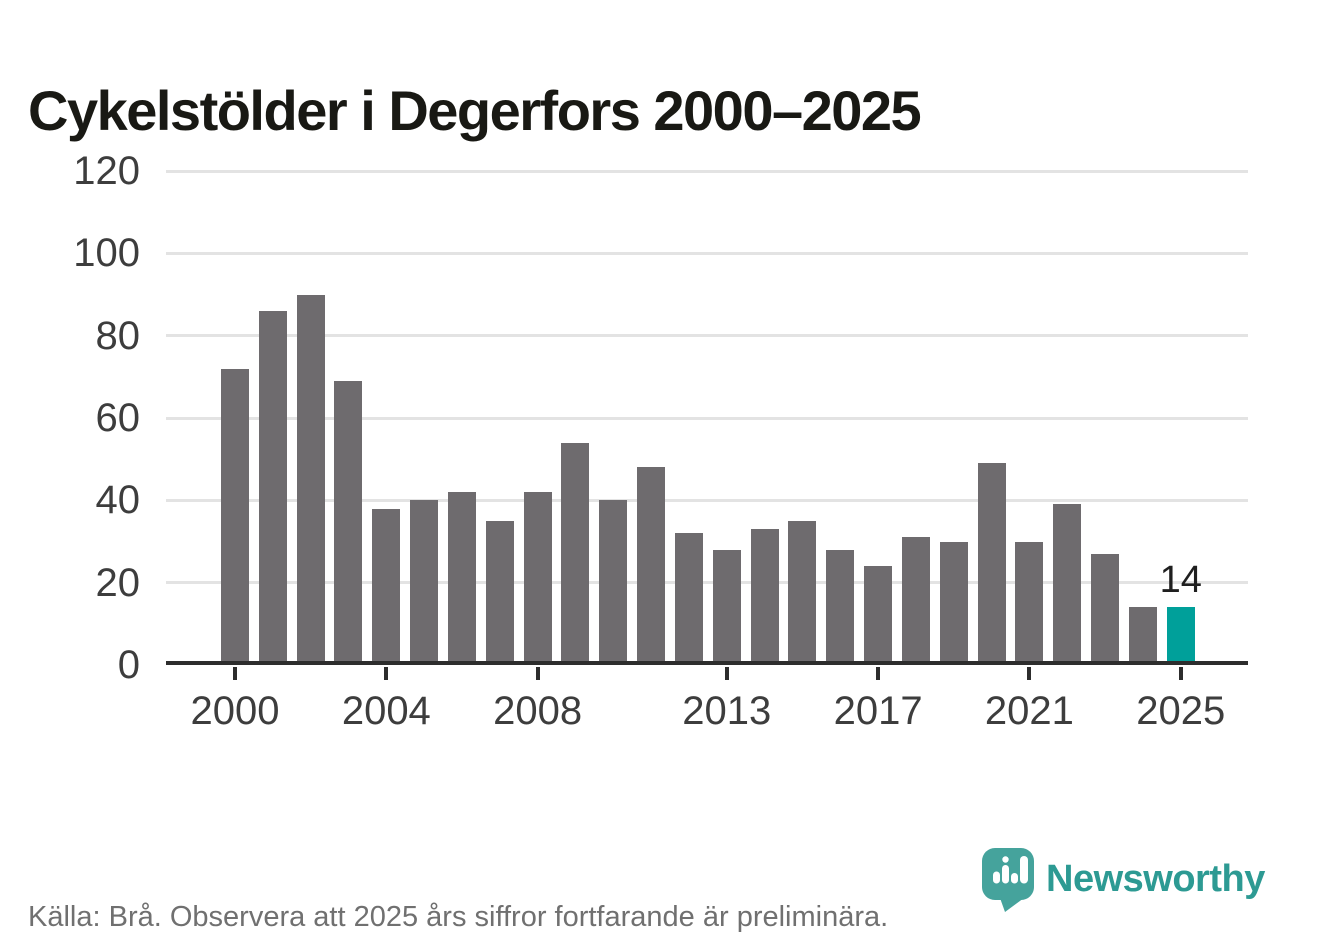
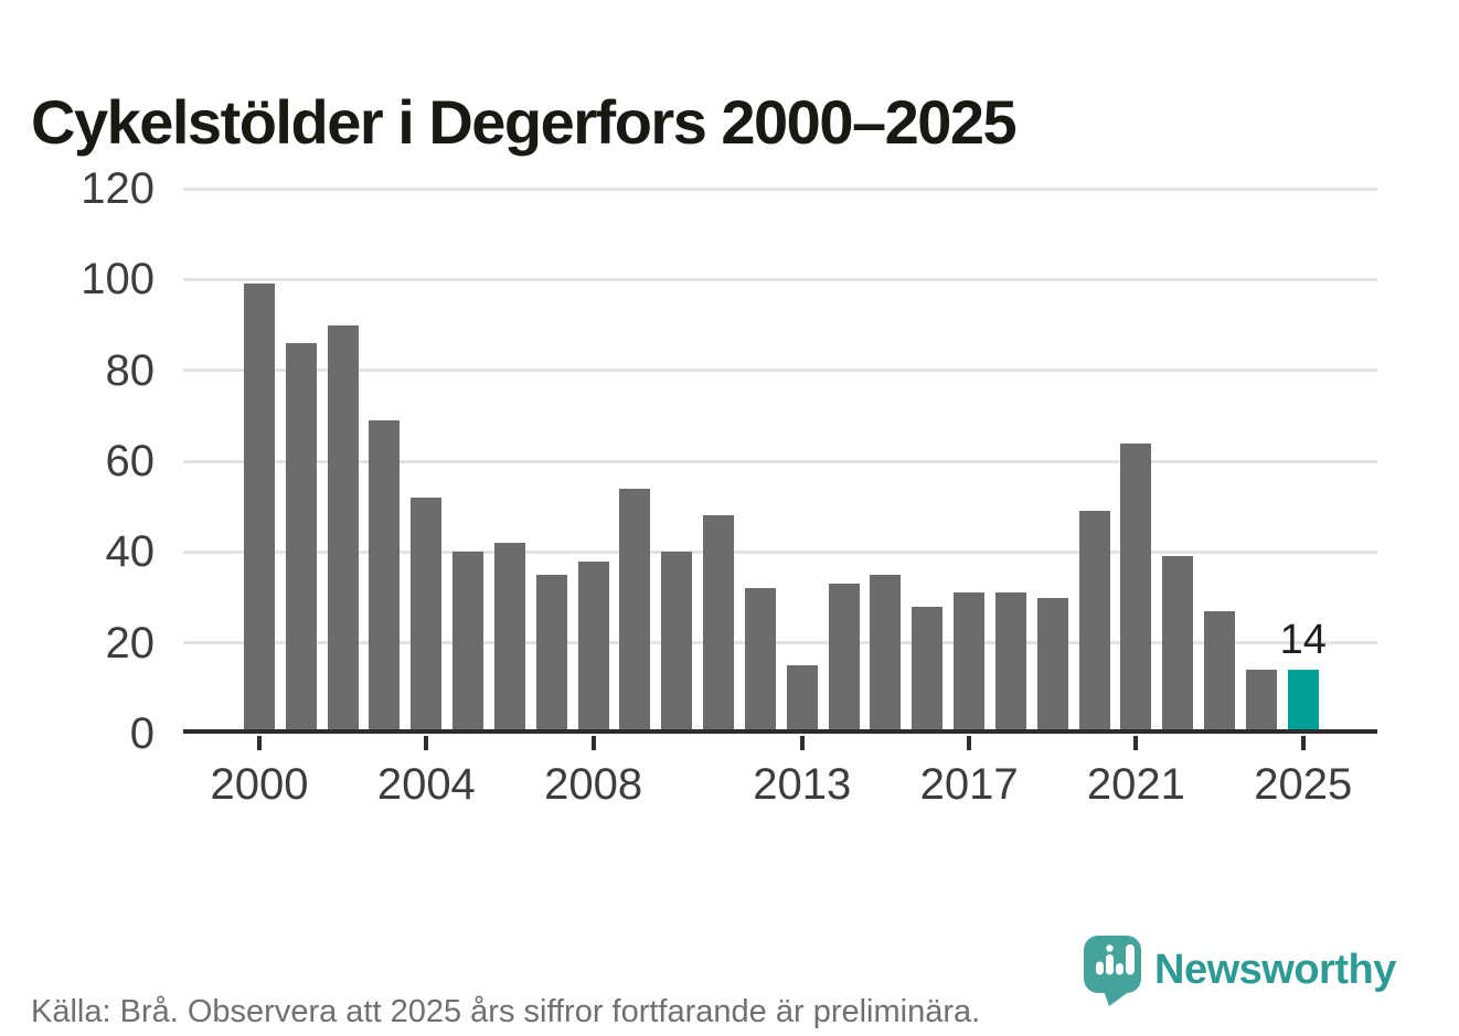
2000: 72 -> 99
2004: 38 -> 52
2008: 42 -> 38
2013: 28 -> 15
2017: 24 -> 31
2021: 30 -> 64
